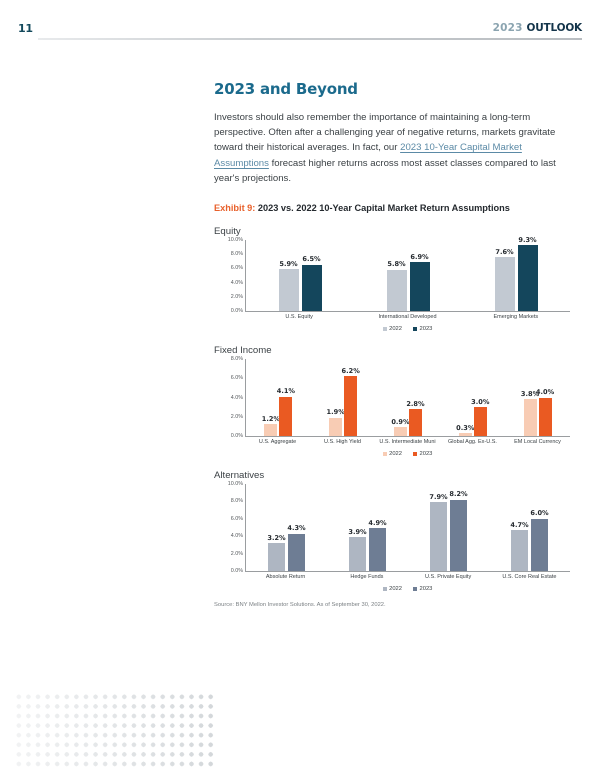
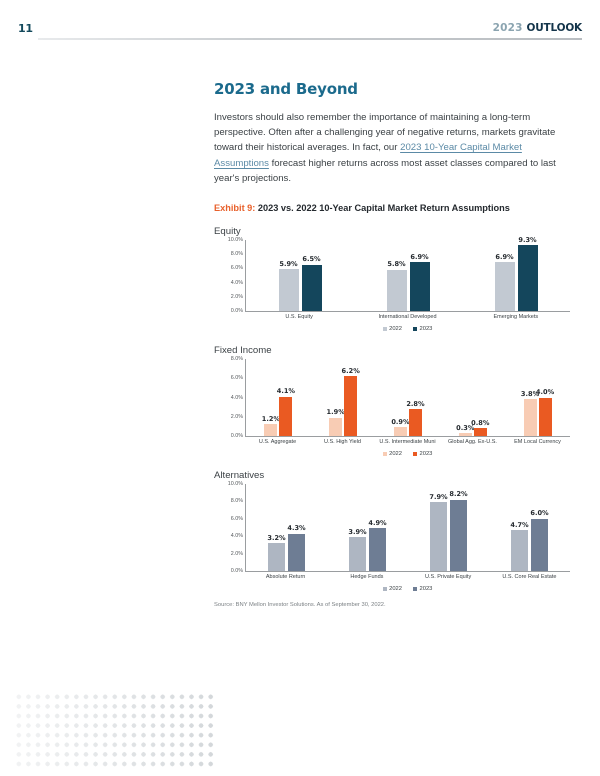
Equity/2022/Emerging Markets: 7.6% -> 6.9%
Fixed Income/2023/Global Agg. Ex-U.S.: 3.0% -> 0.8%
